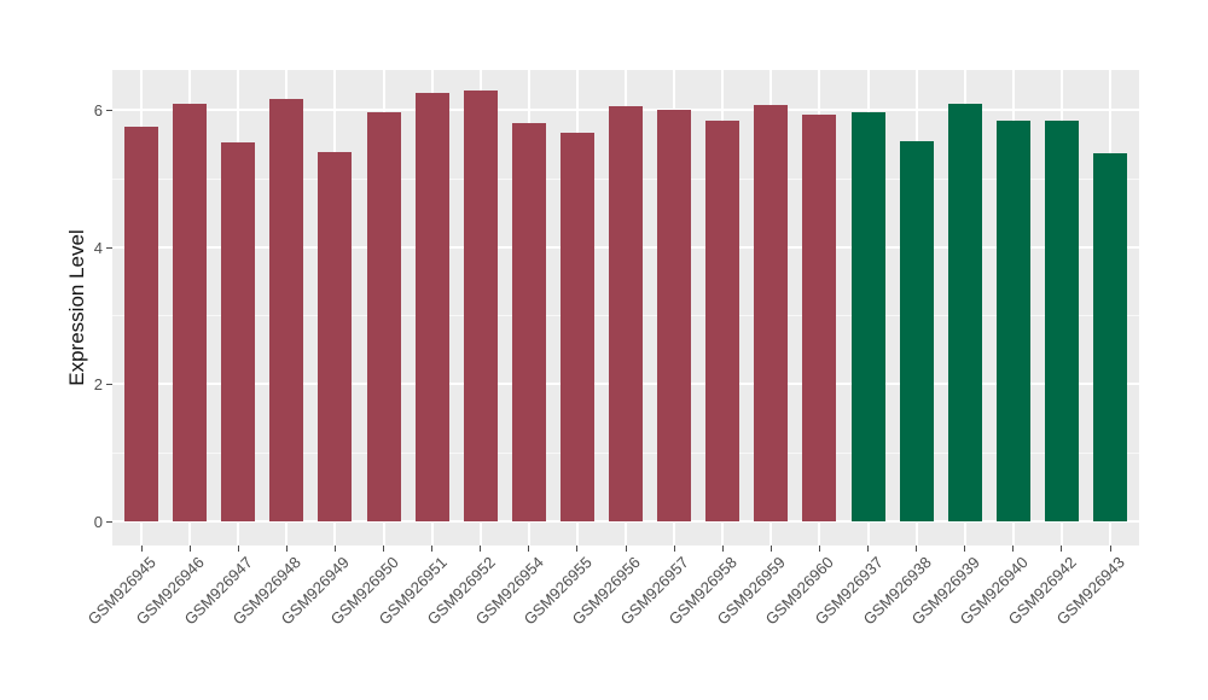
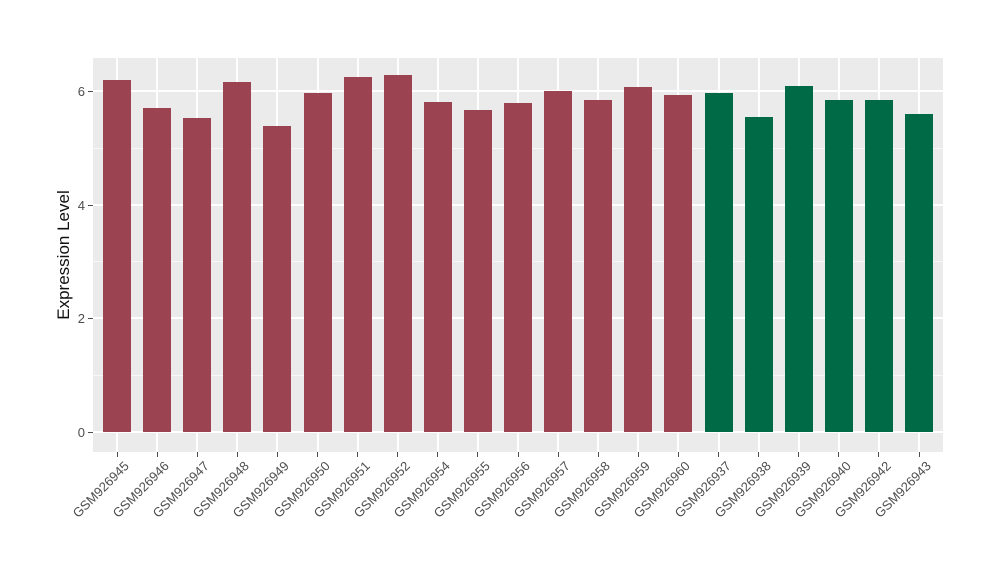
GSM926945: 5.8 -> 6.2
GSM926946: 6.1 -> 5.7
GSM926956: 6.0 -> 5.8
GSM926943: 5.4 -> 5.6
